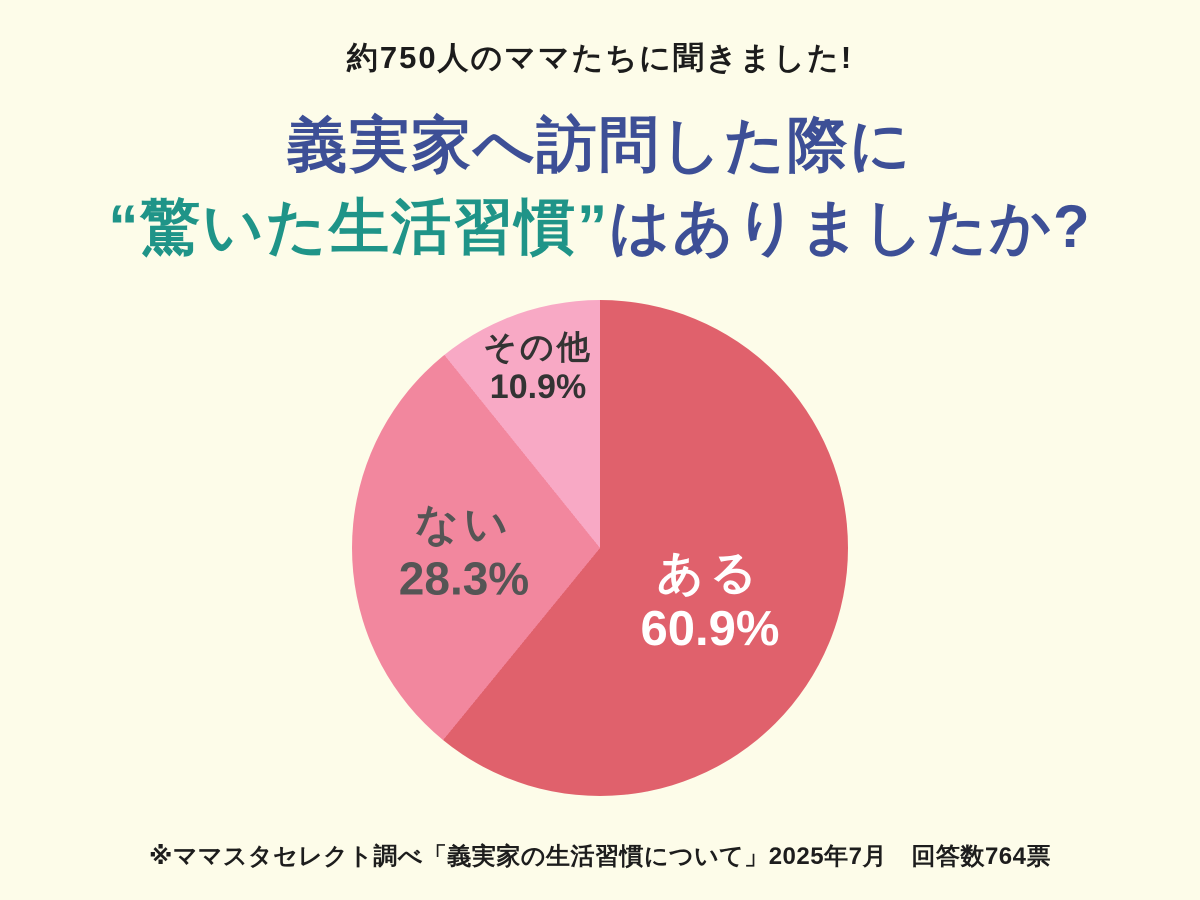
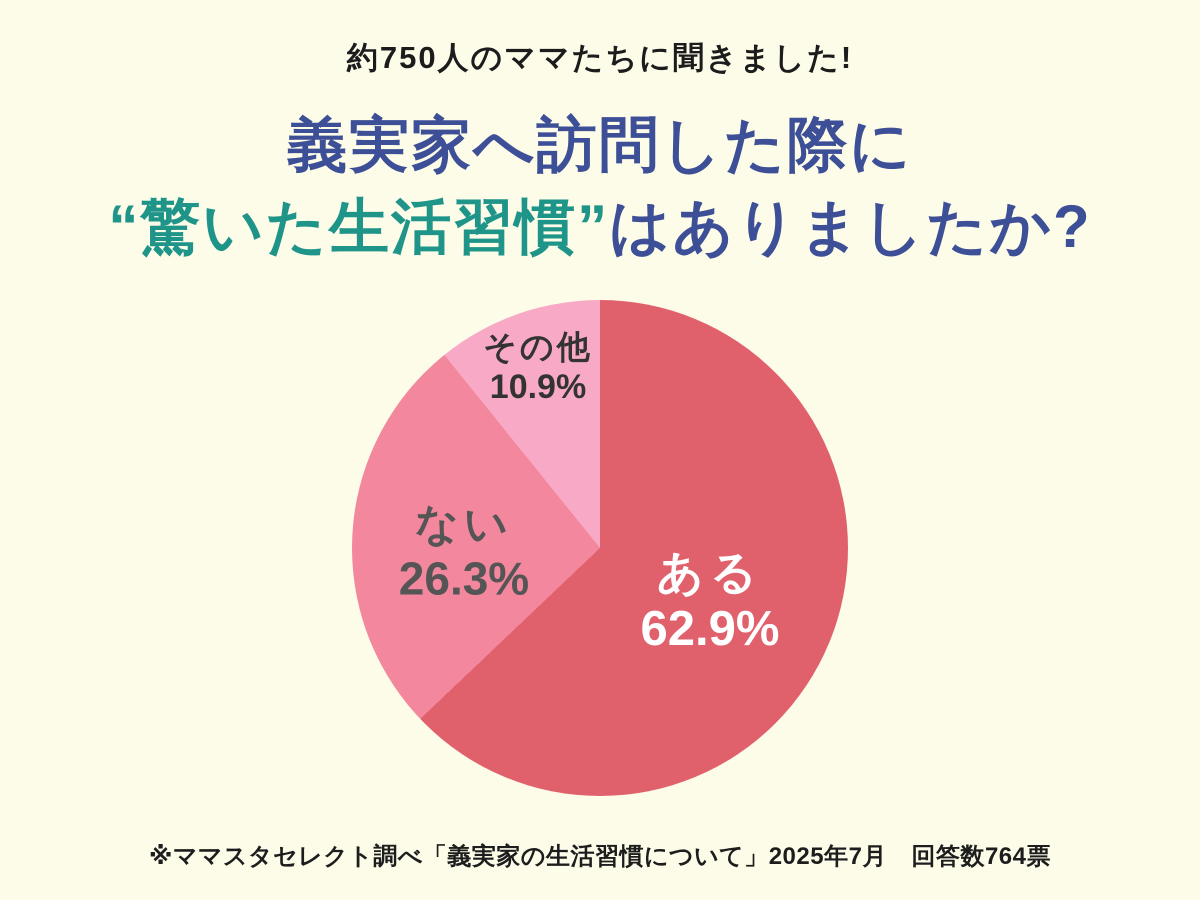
ある: 60.9% -> 62.9%
ない: 28.3% -> 26.3%
